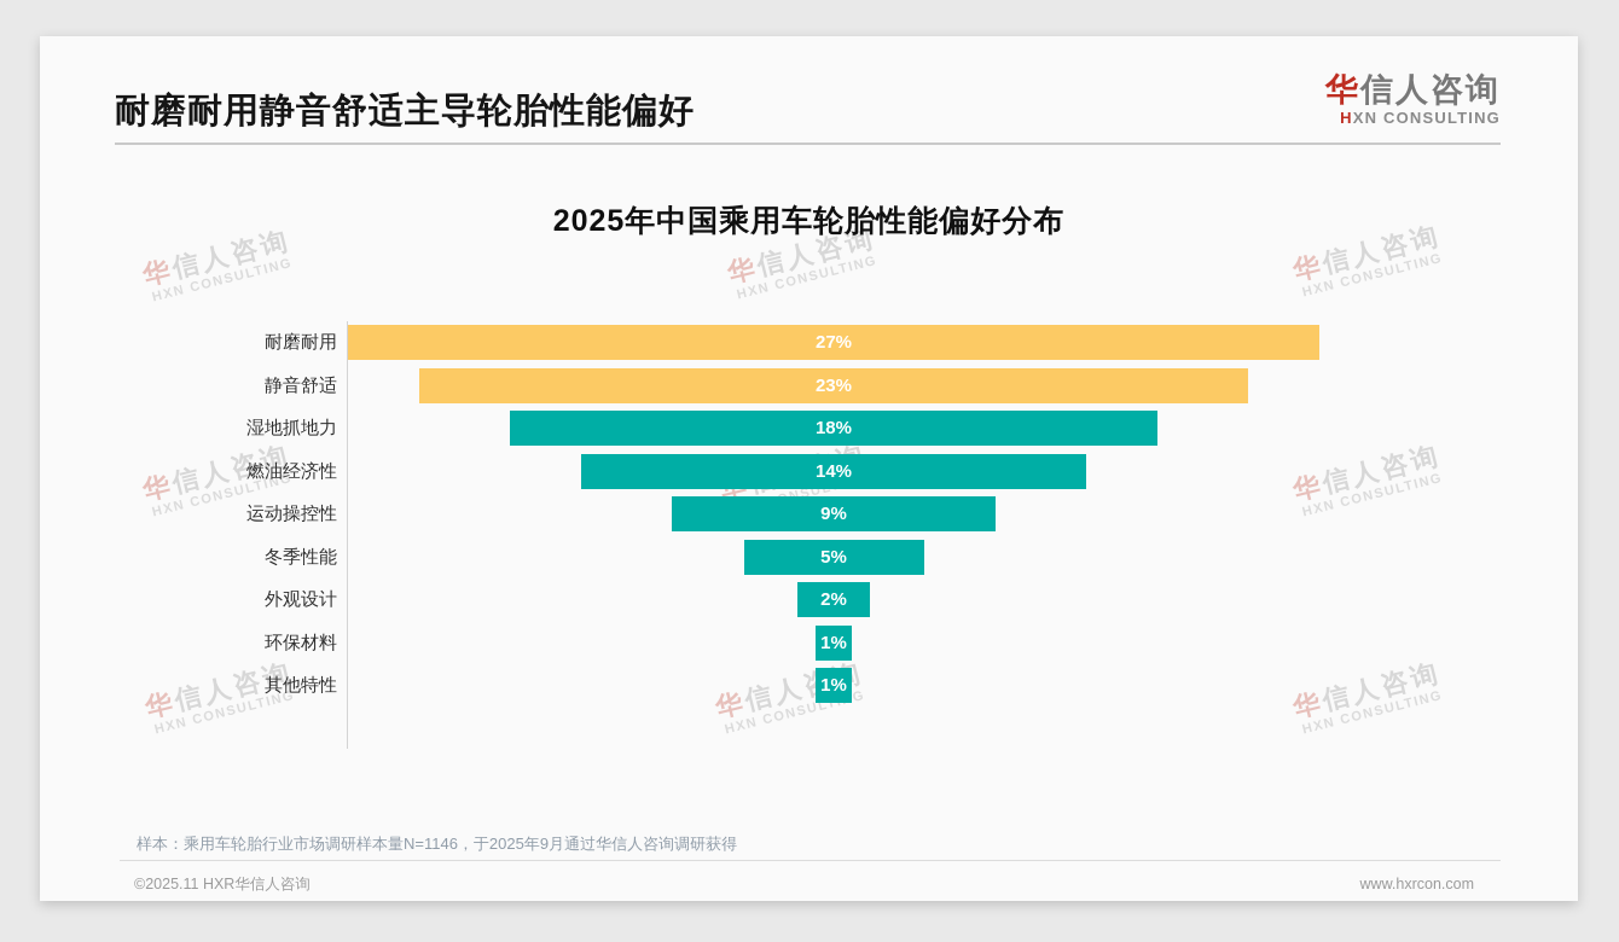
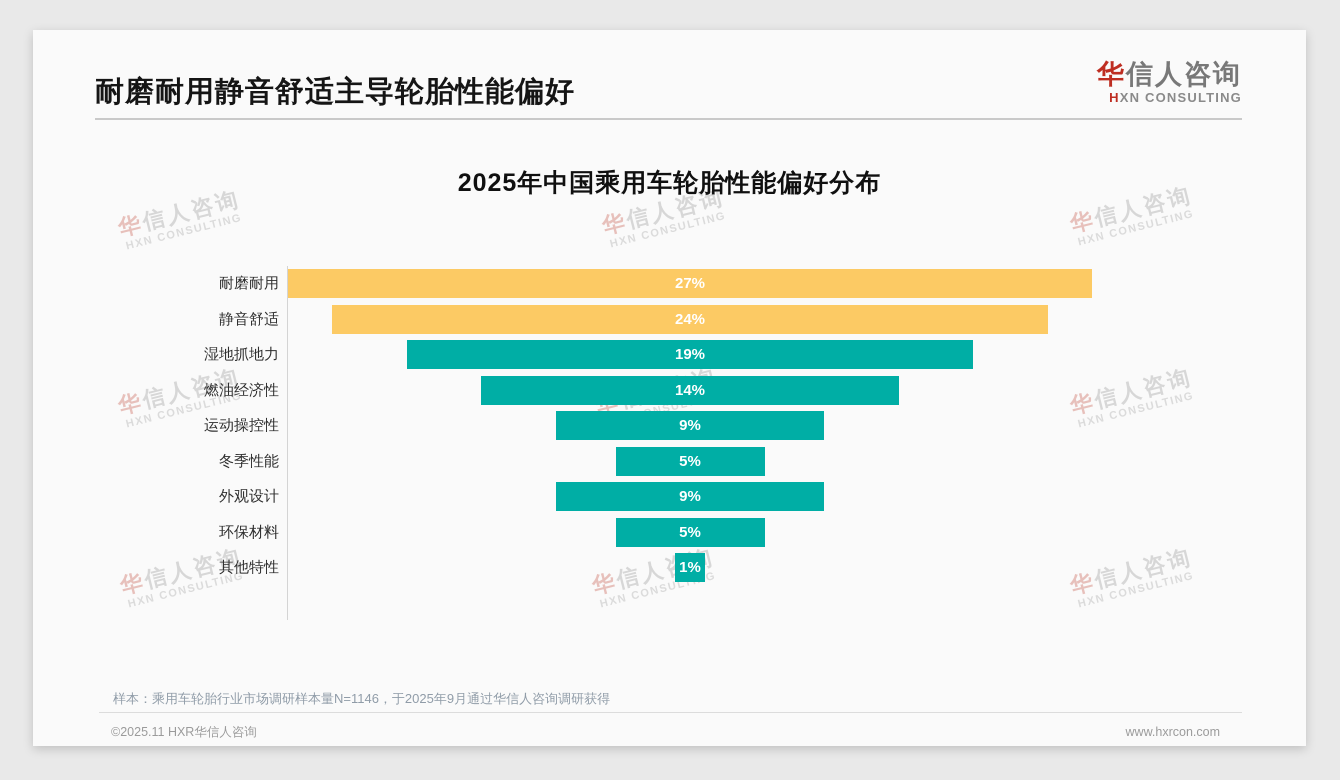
静音舒适: 23% -> 24%
湿地抓地力: 18% -> 19%
外观设计: 2% -> 9%
环保材料: 1% -> 5%
